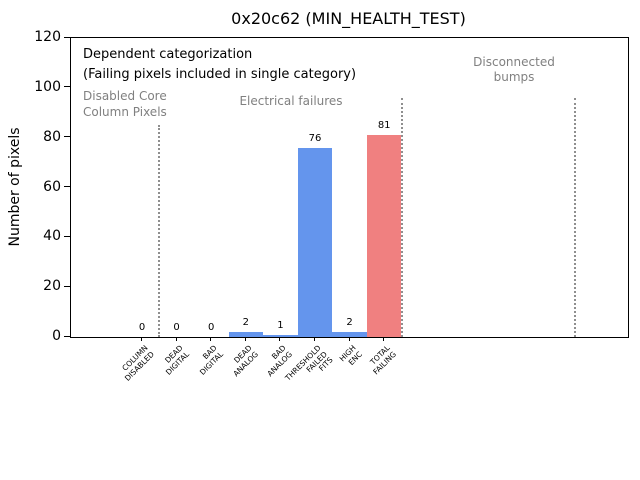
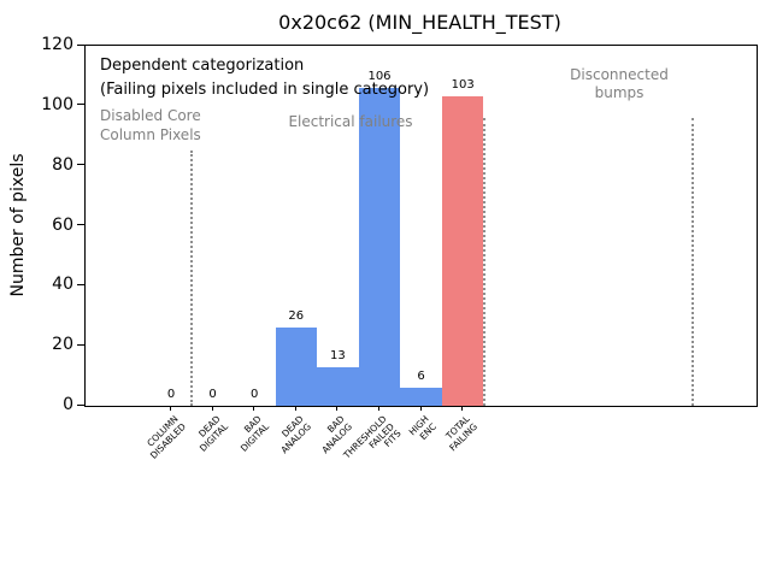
DEAD ANALOG: 2 -> 26
BAD ANALOG: 1 -> 13
THRESHOLD FAILED FITS: 76 -> 106
HIGH ENC: 2 -> 6
TOTAL FAILING: 81 -> 103
